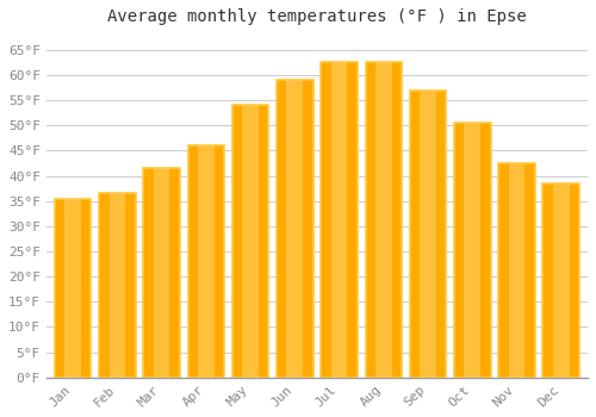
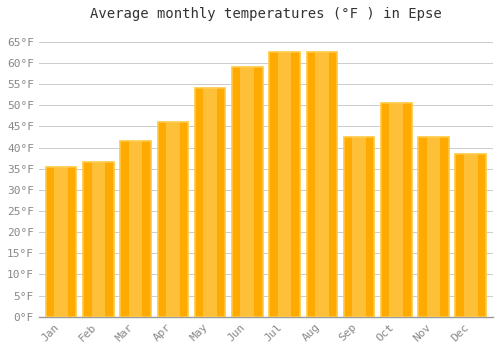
Sep: 57.0°F -> 42.5°F
